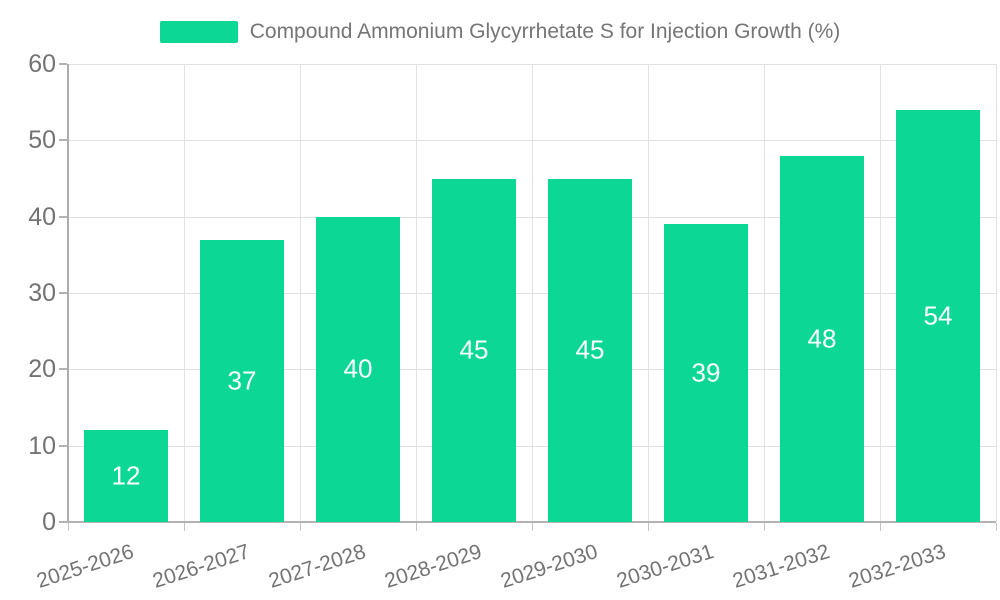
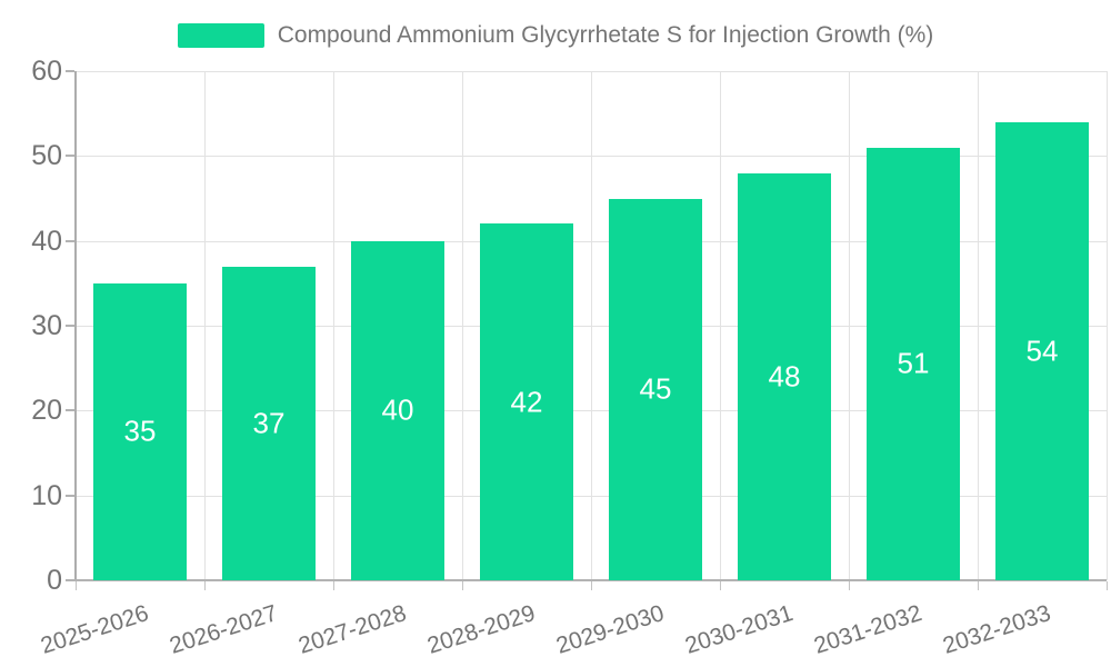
2025-2026: 12 -> 35
2028-2029: 45 -> 42
2030-2031: 39 -> 48
2031-2032: 48 -> 51
